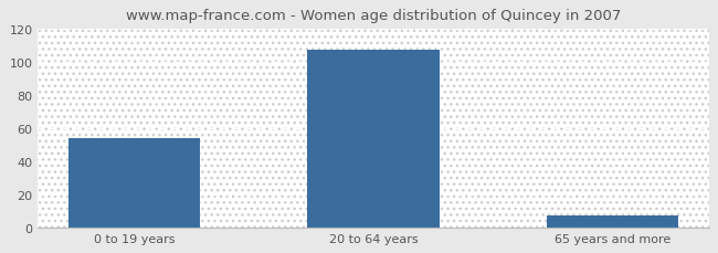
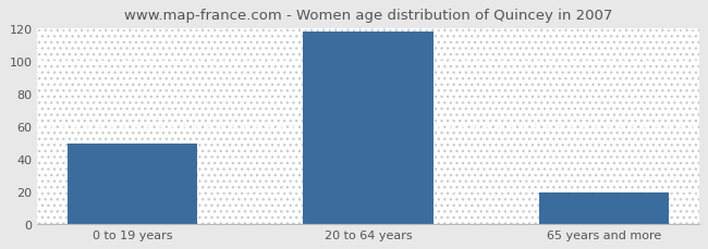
0 to 19 years: 54 -> 49
20 to 64 years: 107 -> 118
65 years and more: 7 -> 19
